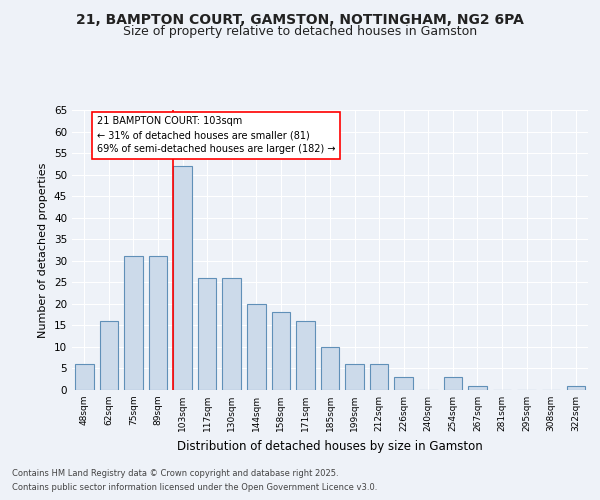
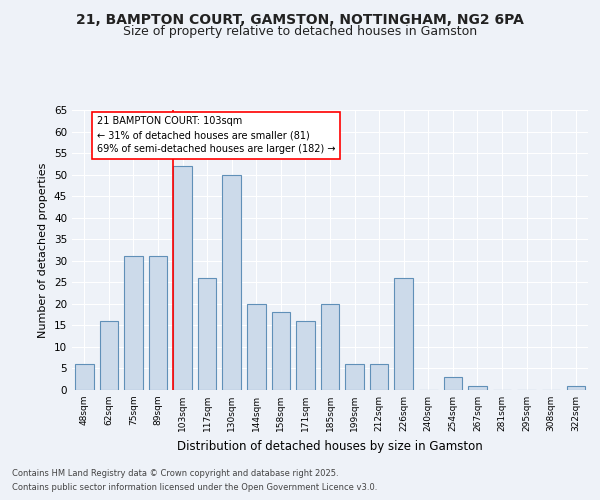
130sqm: 26 -> 50
185sqm: 10 -> 20
226sqm: 3 -> 26
